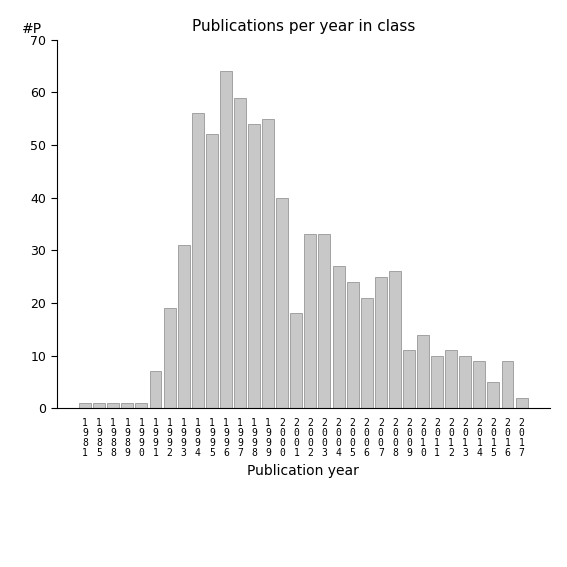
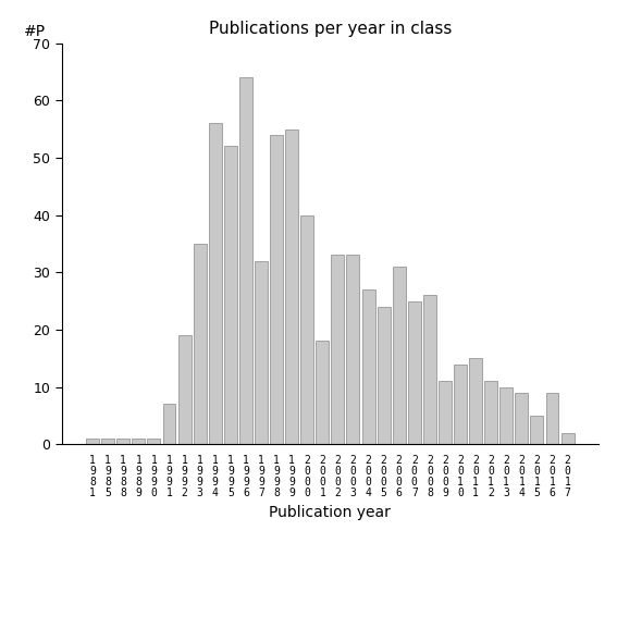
1 9 9 3: 31 -> 35
1 9 9 7: 59 -> 32
2 0 0 6: 21 -> 31
2 0 1 1: 10 -> 15
